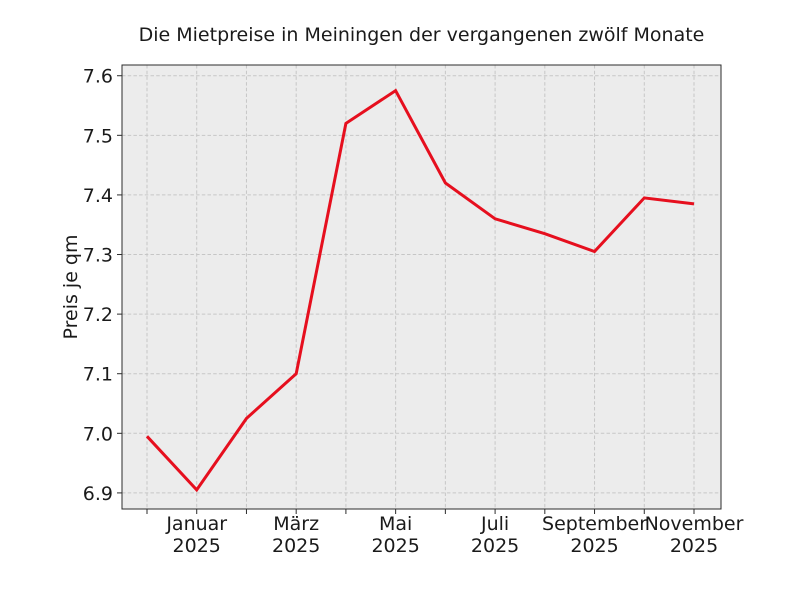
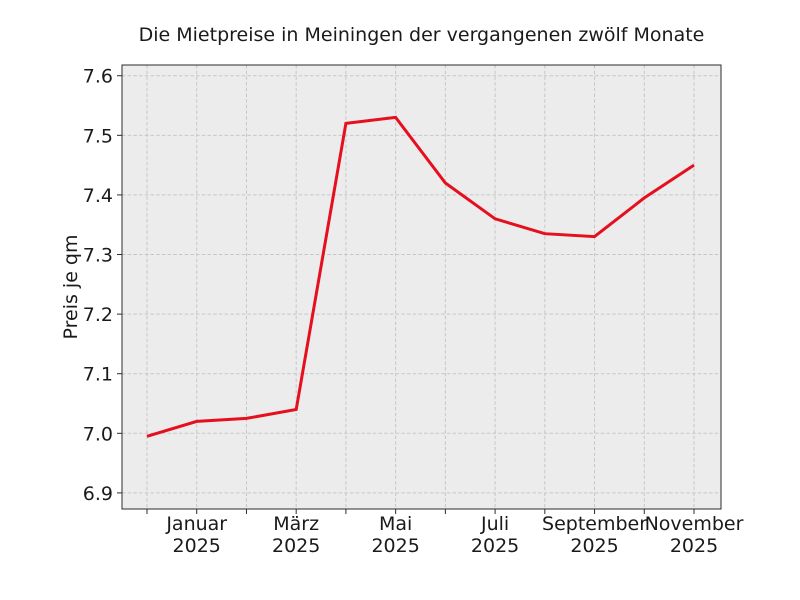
Januar 2025: 6.91 -> 7.02
März 2025: 7.10 -> 7.04
Mai 2025: 7.58 -> 7.53
September 2025: 7.30 -> 7.33
November 2025: 7.38 -> 7.45
